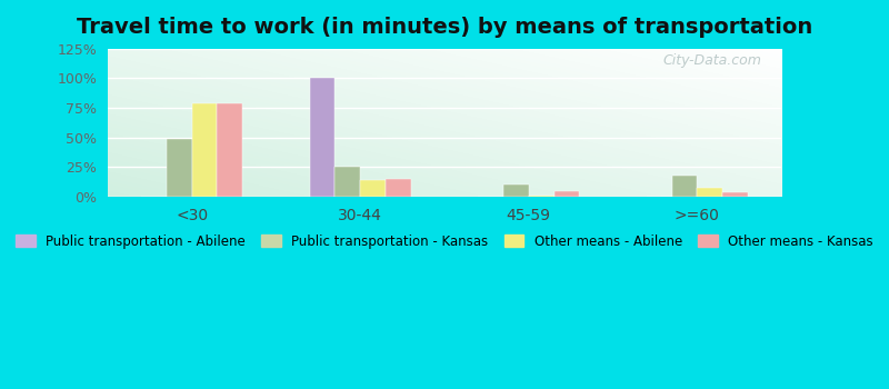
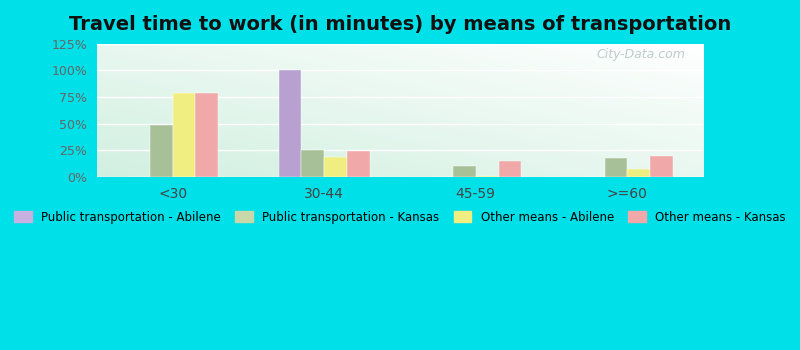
Other means - Abilene/30-44: 14% -> 19%
Other means - Kansas/30-44: 15% -> 24%
Other means - Kansas/45-59: 5% -> 15%
Other means - Kansas/>=60: 4% -> 20%
